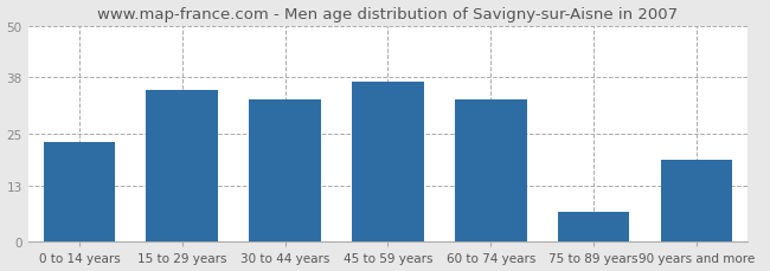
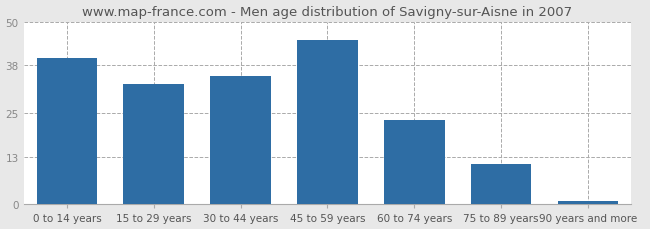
0 to 14 years: 23 -> 40
15 to 29 years: 35 -> 33
30 to 44 years: 33 -> 35
45 to 59 years: 37 -> 45
60 to 74 years: 33 -> 23
75 to 89 years: 7 -> 11
90 years and more: 19 -> 1
